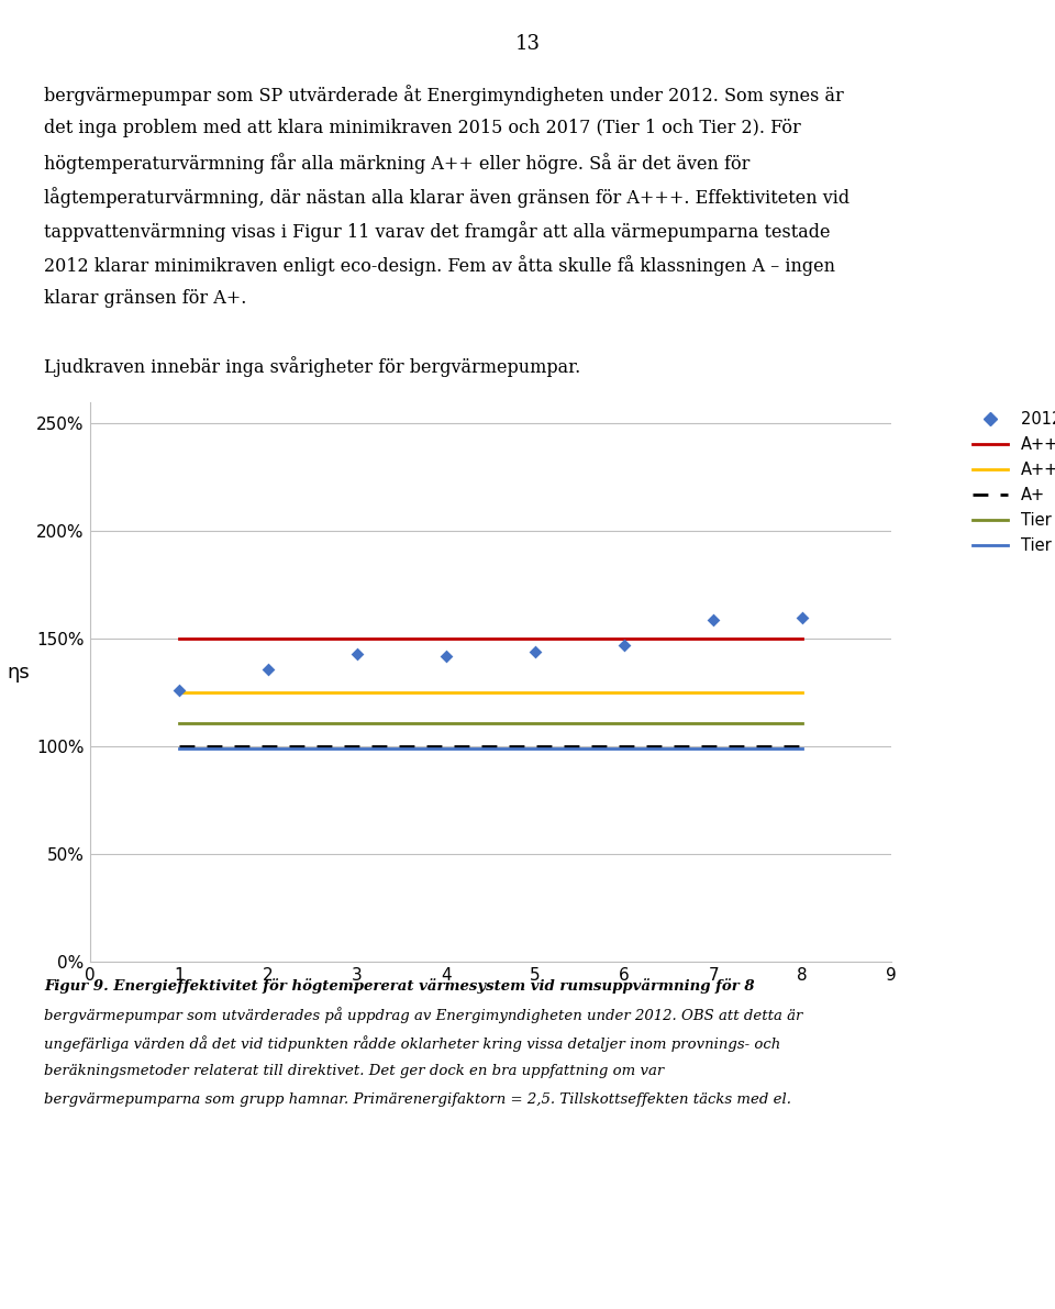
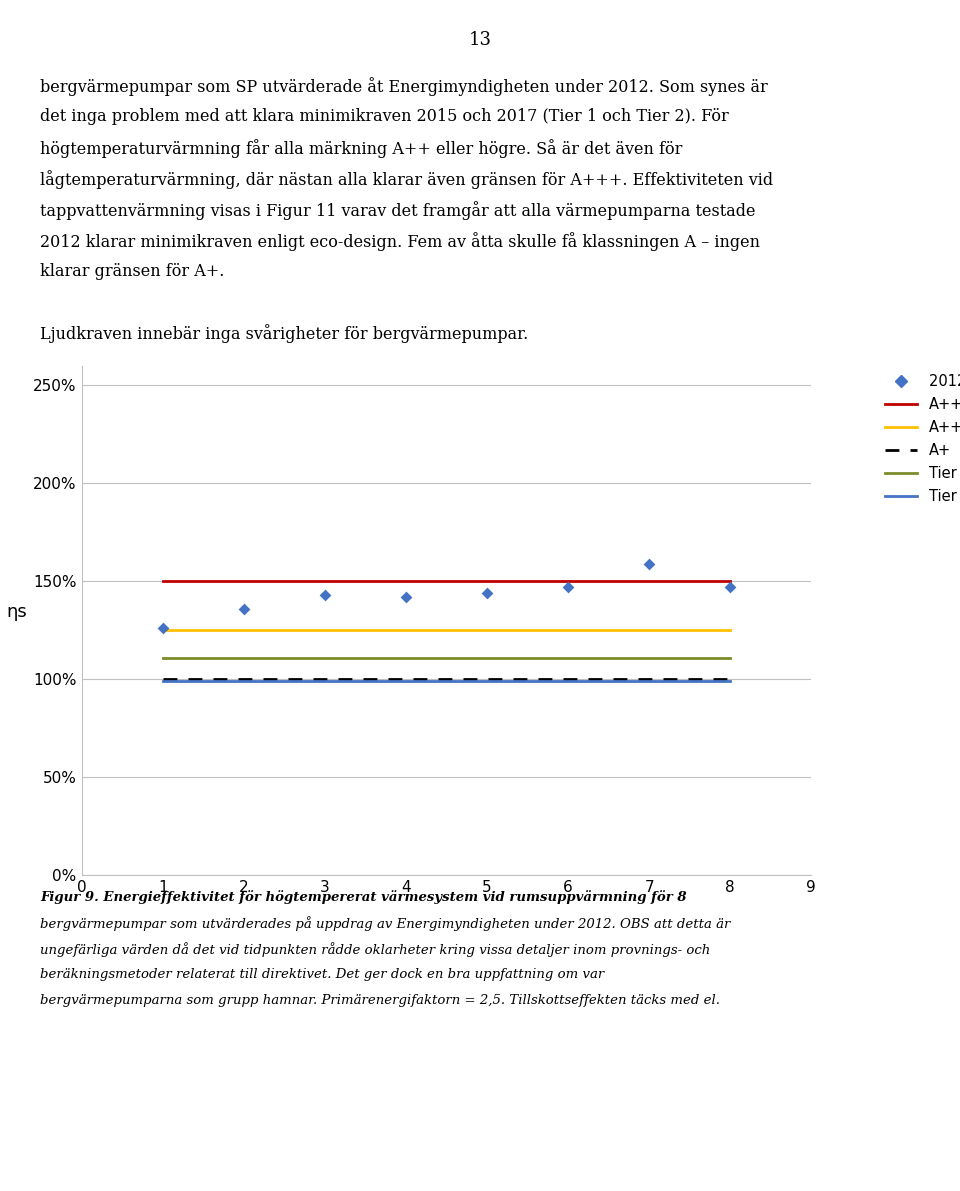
8: 160% -> 147%
